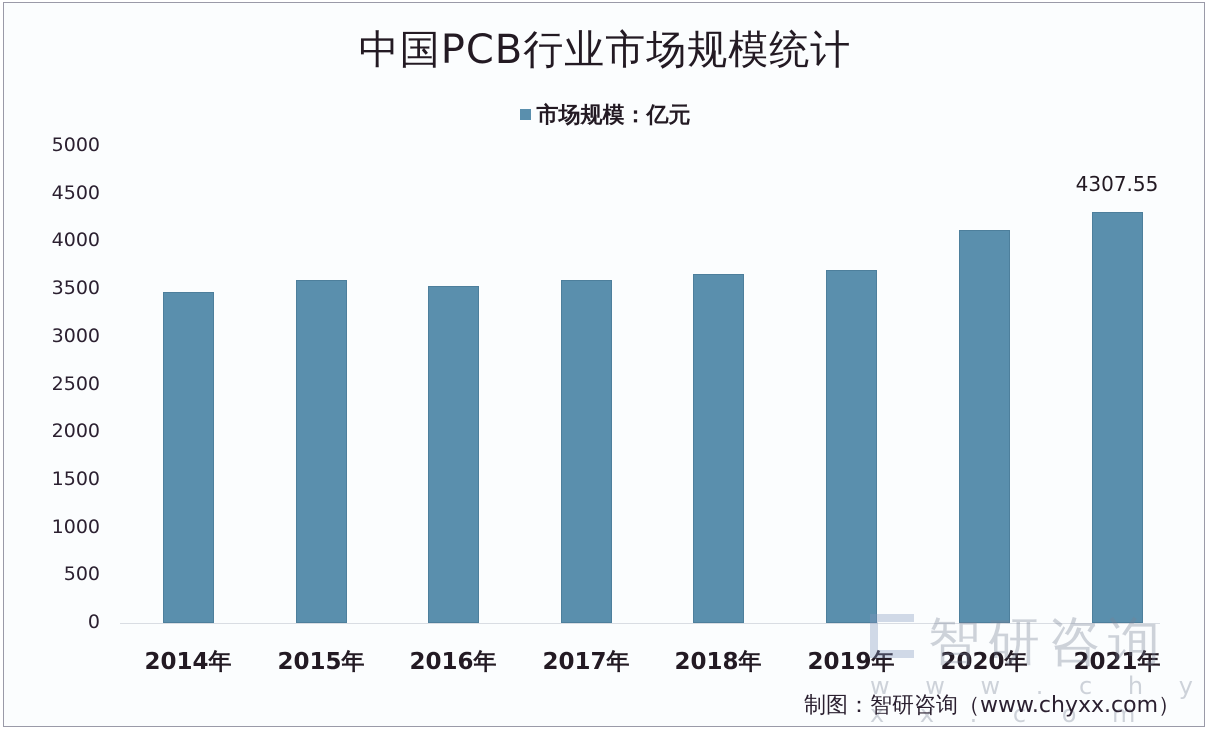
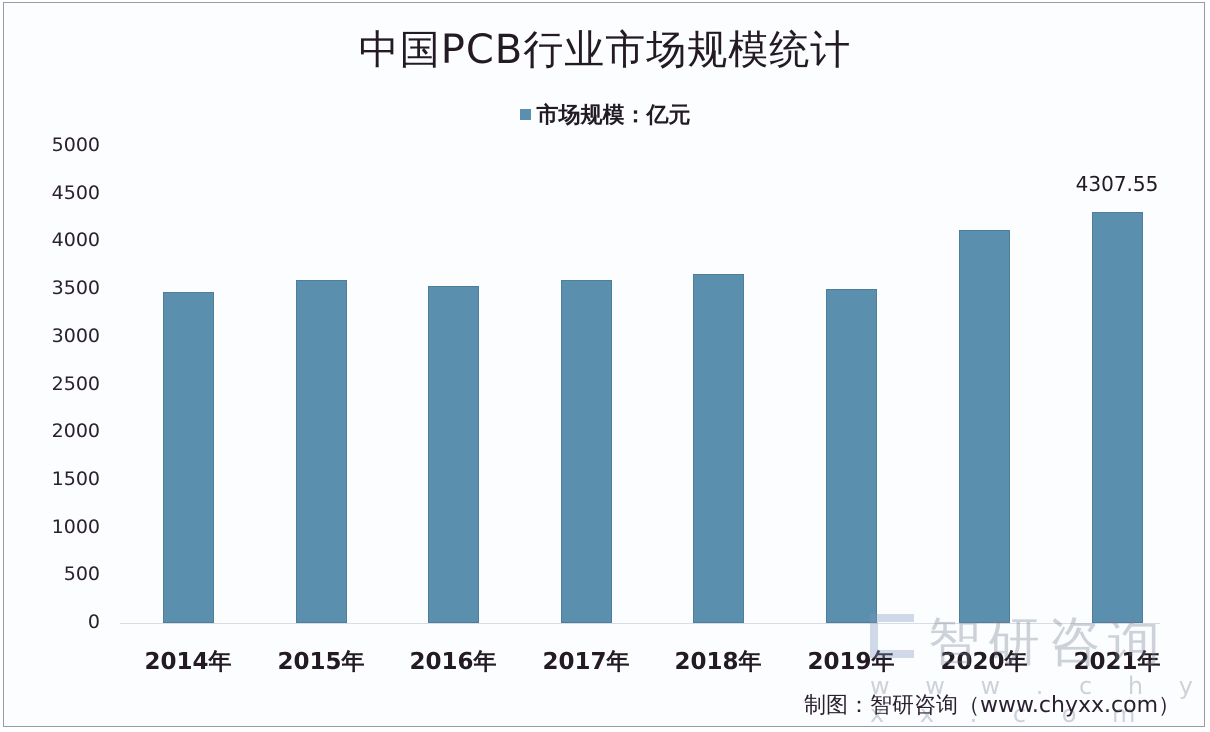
2019年: 3700 -> 3500
